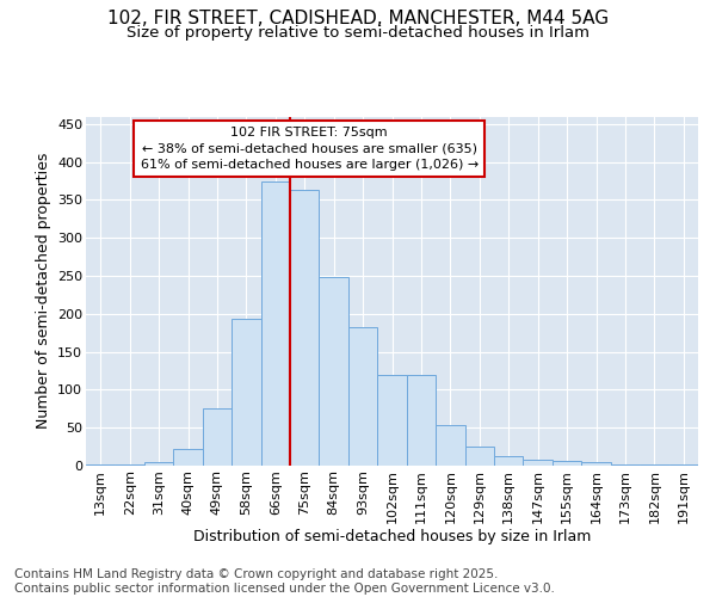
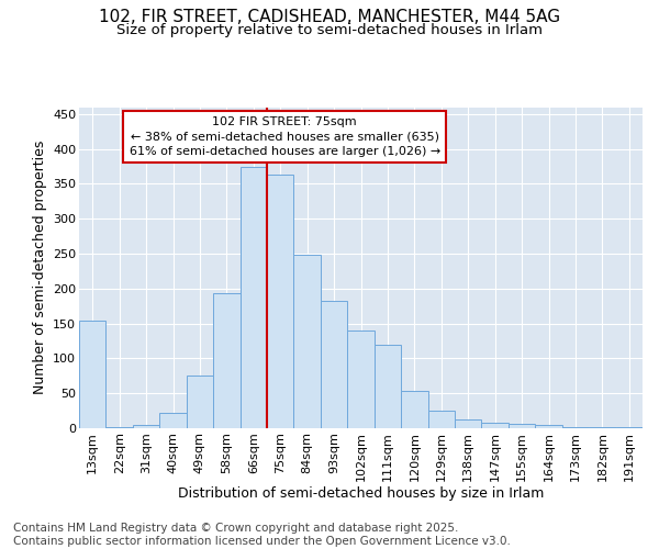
13sqm: 2 -> 154
102sqm: 120 -> 140
